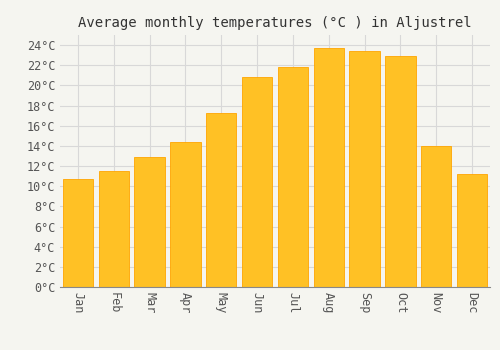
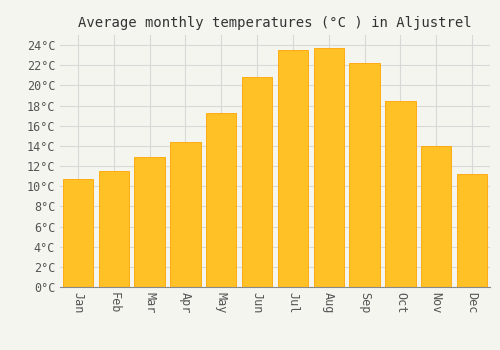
Jul: 21.8°C -> 23.5°C
Sep: 23.4°C -> 22.2°C
Oct: 22.9°C -> 18.5°C
